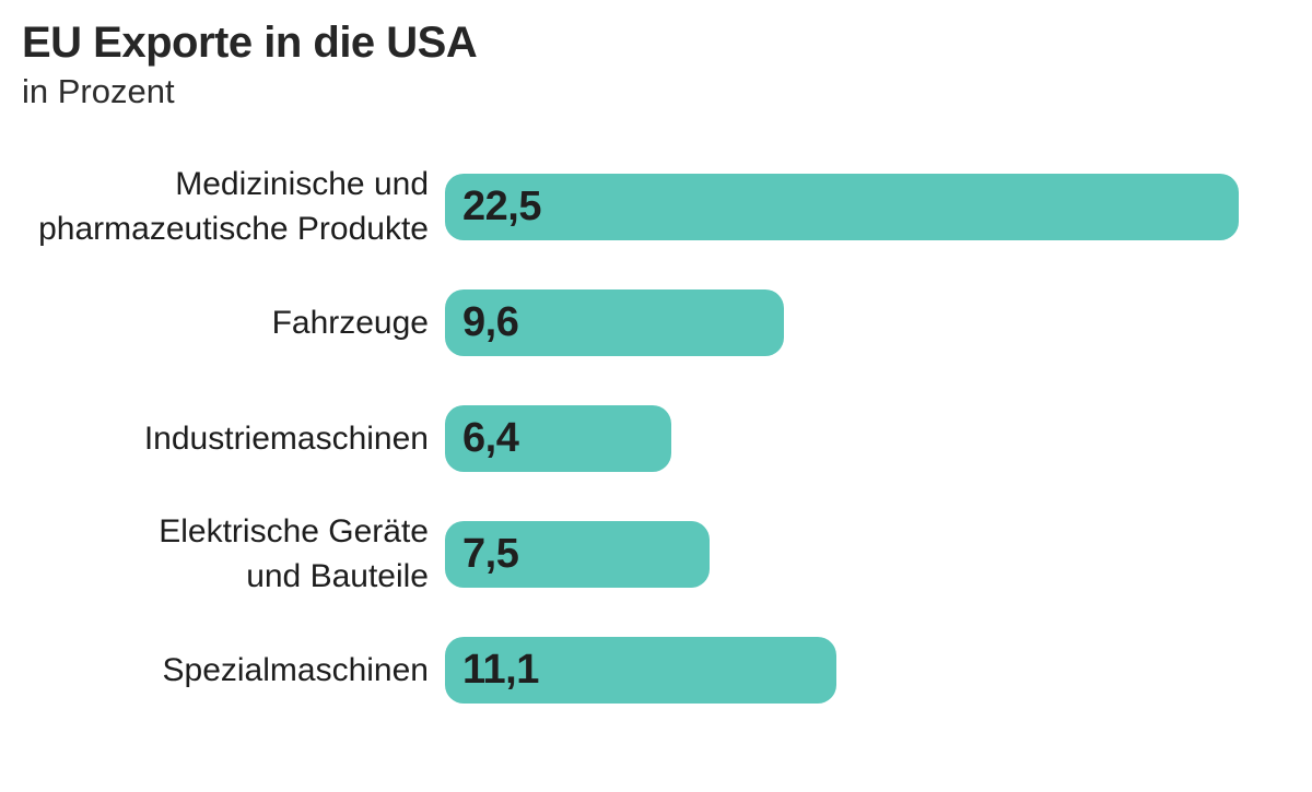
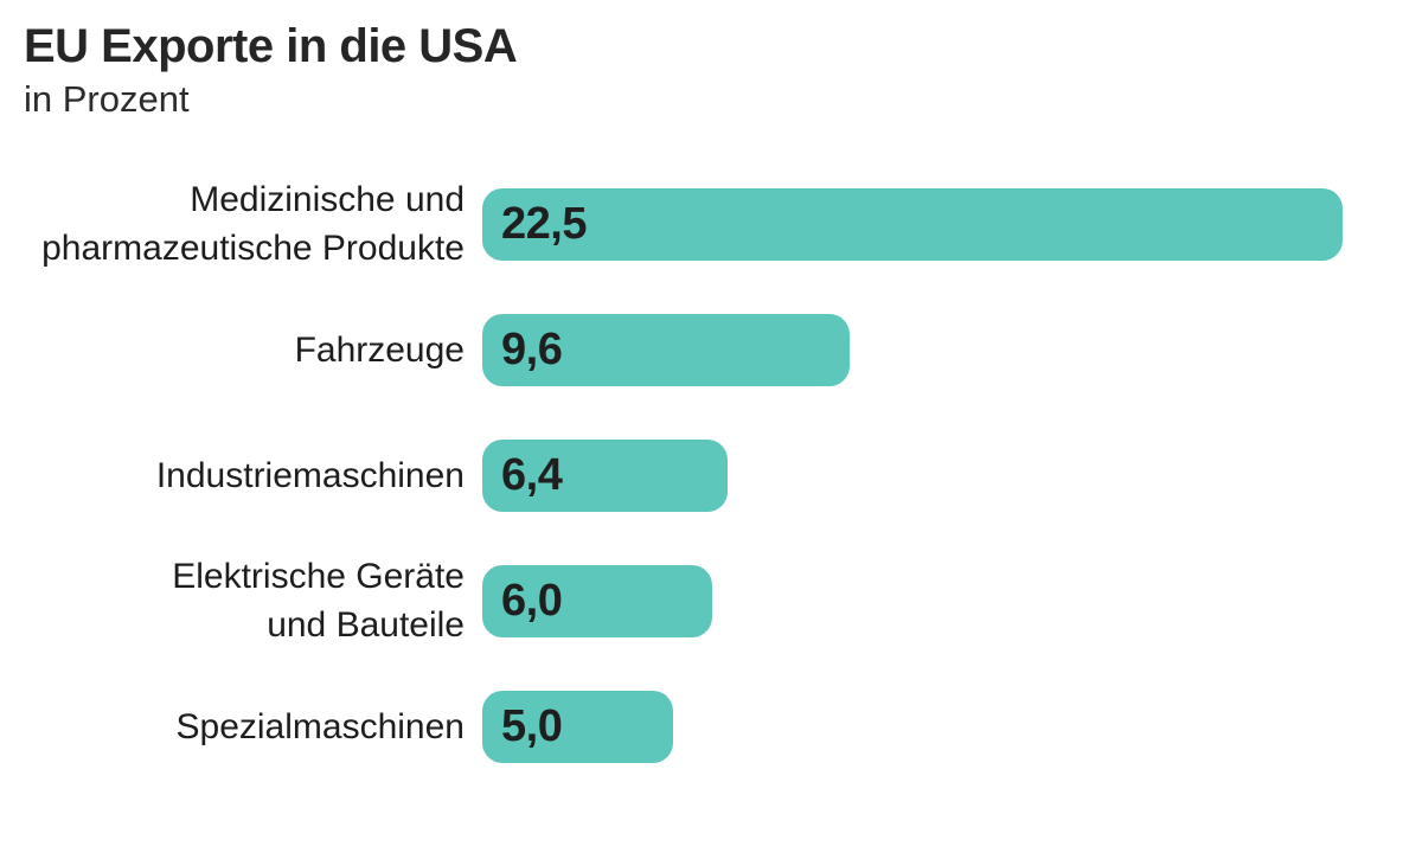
Elektrische Geräte und Bauteile: 7,5 -> 6,0
Spezialmaschinen: 11,1 -> 5,0
